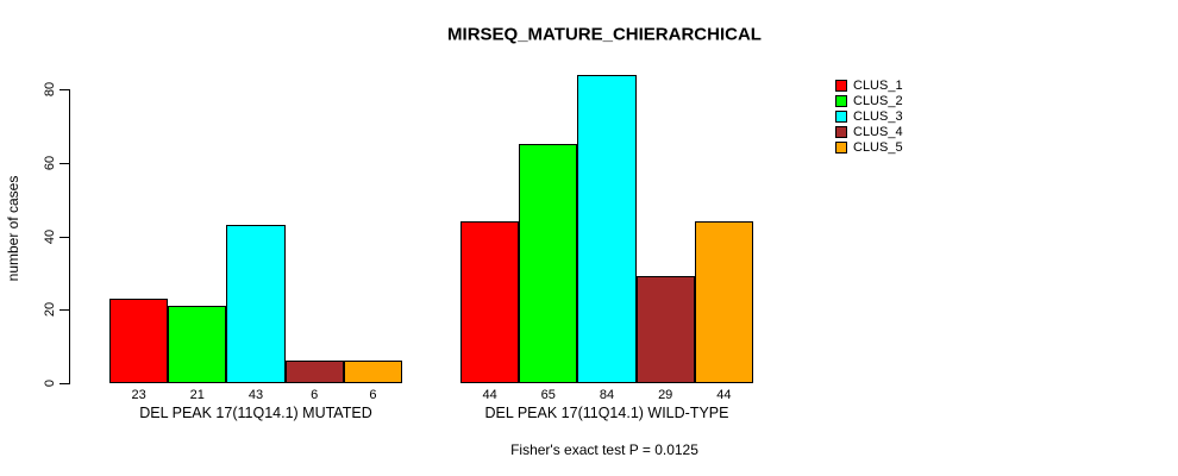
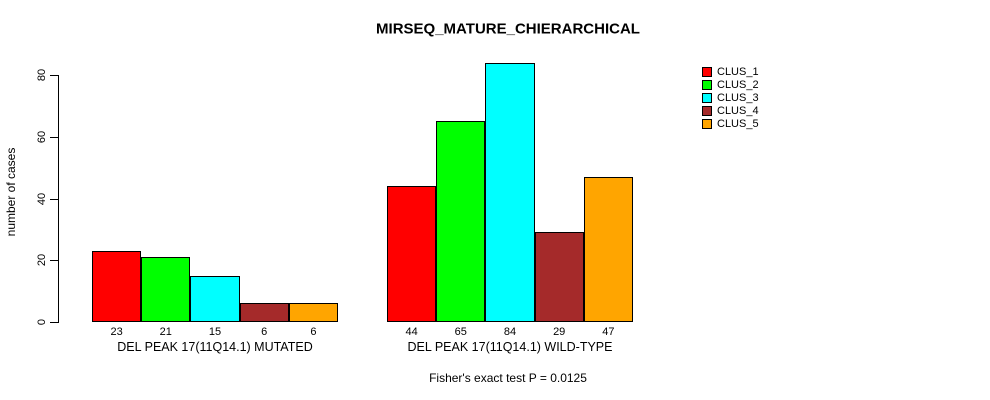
CLUS_3/DEL PEAK 17(11Q14.1) MUTATED: 43 -> 15
CLUS_5/DEL PEAK 17(11Q14.1) WILD-TYPE: 44 -> 47
